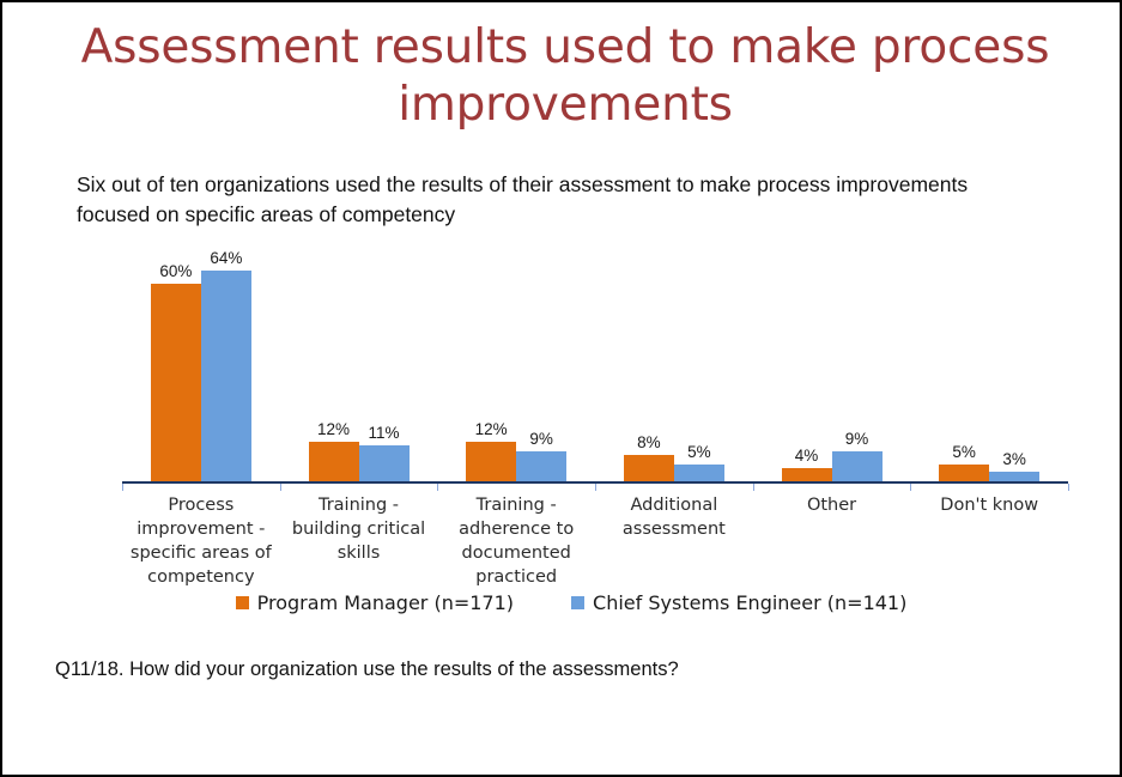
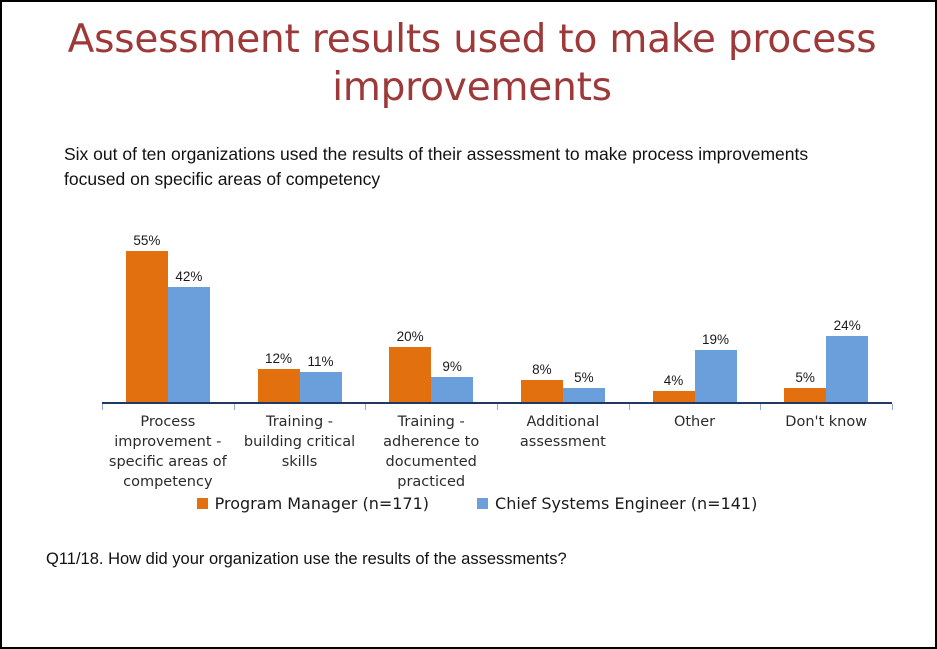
Program Manager (n=171)/Process improvement - specific areas of competency: 60% -> 55%
Chief Systems Engineer (n=141)/Process improvement - specific areas of competency: 64% -> 42%
Program Manager (n=171)/Training - adherence to documented practiced: 12% -> 20%
Chief Systems Engineer (n=141)/Other: 9% -> 19%
Chief Systems Engineer (n=141)/Don't know: 3% -> 24%
